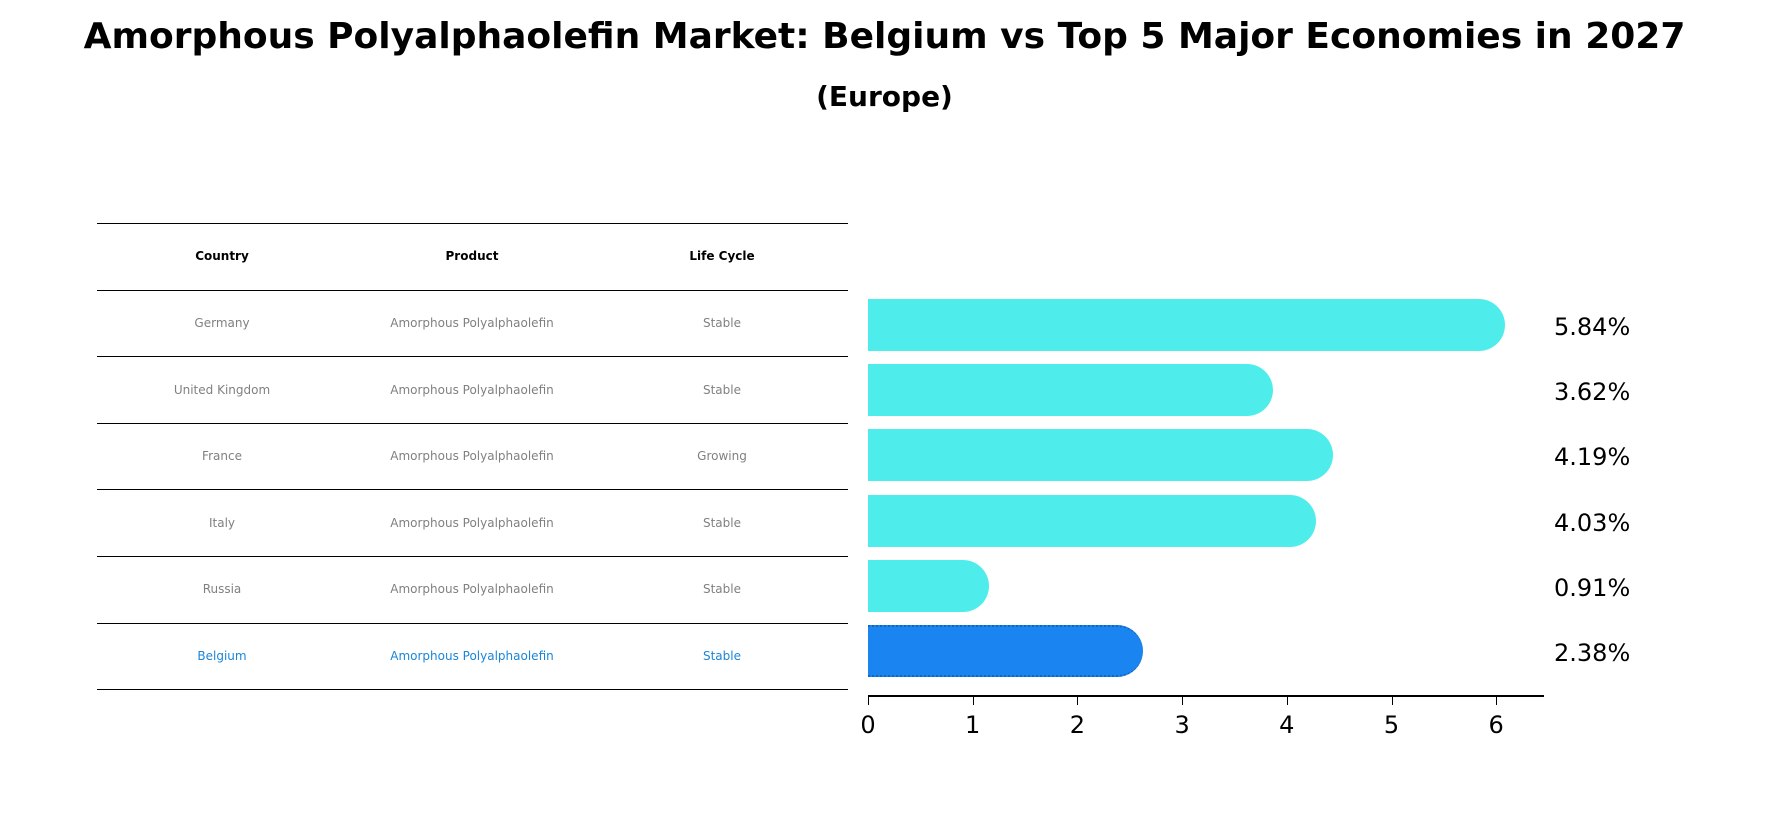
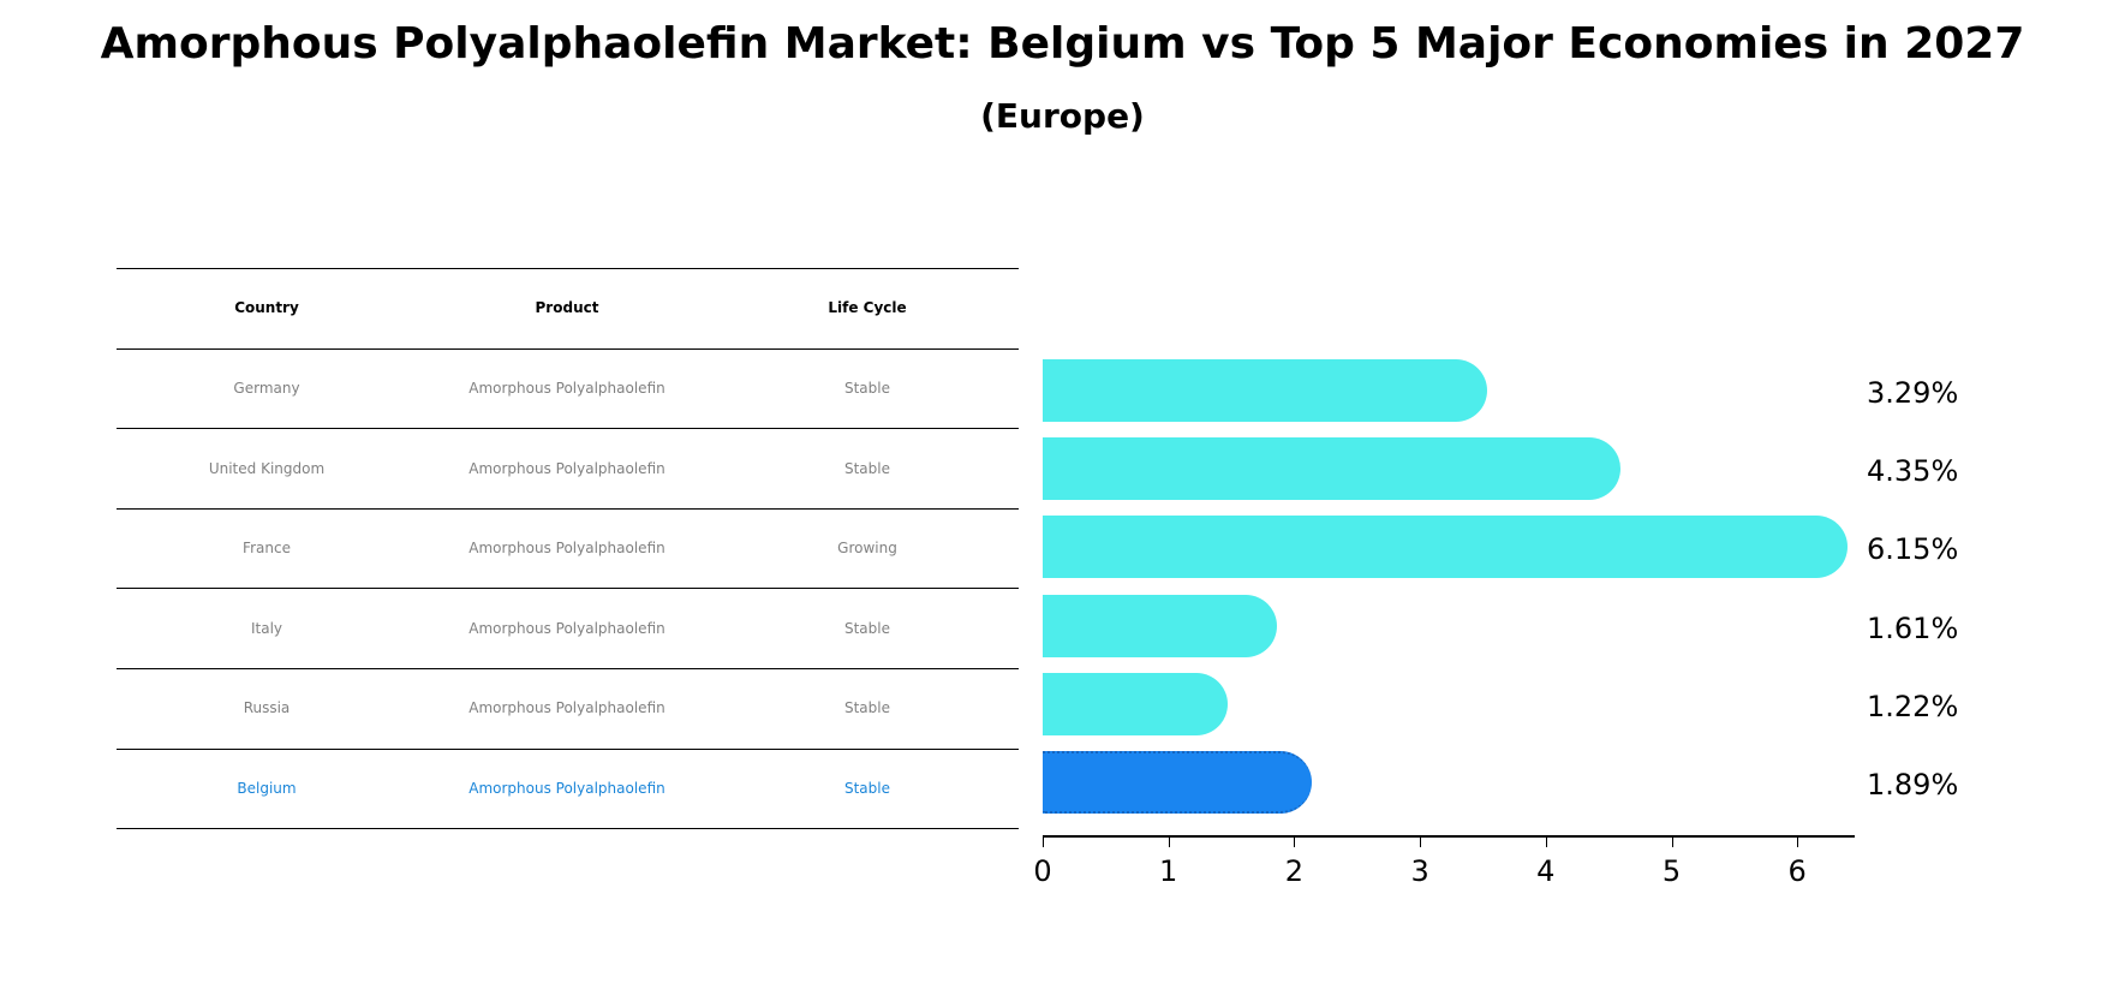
Germany: 5.84% -> 3.29%
United Kingdom: 3.62% -> 4.35%
France: 4.19% -> 6.15%
Italy: 4.03% -> 1.61%
Russia: 0.91% -> 1.22%
Belgium: 2.38% -> 1.89%
